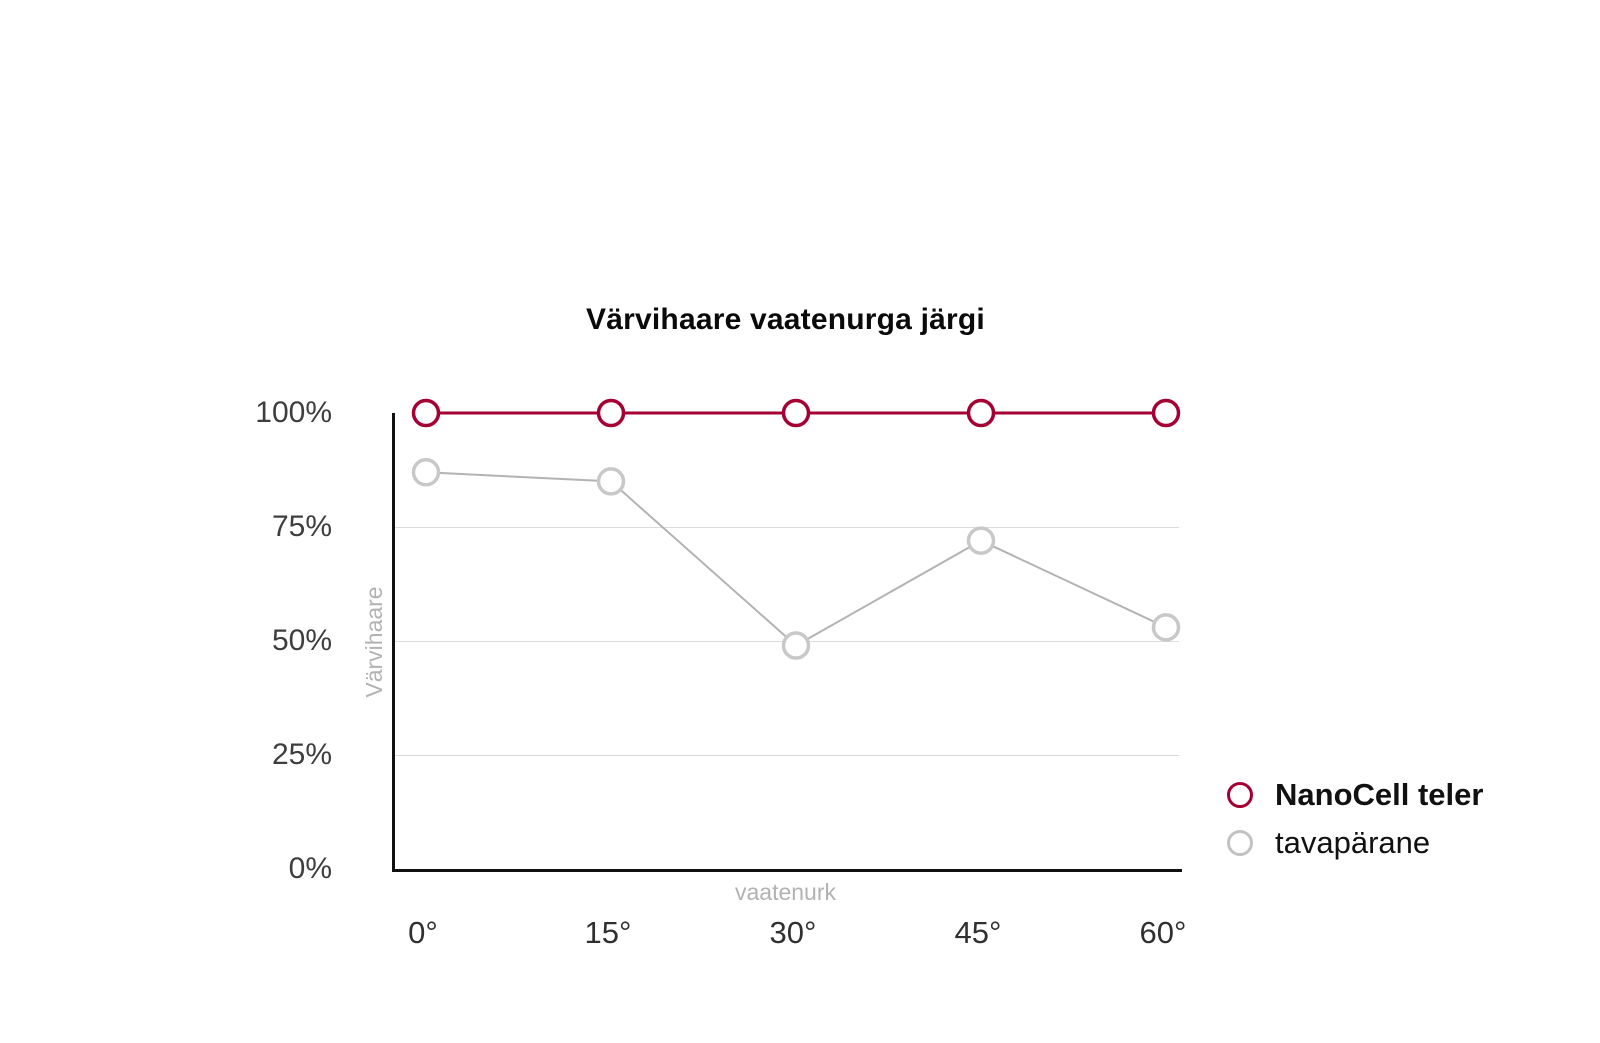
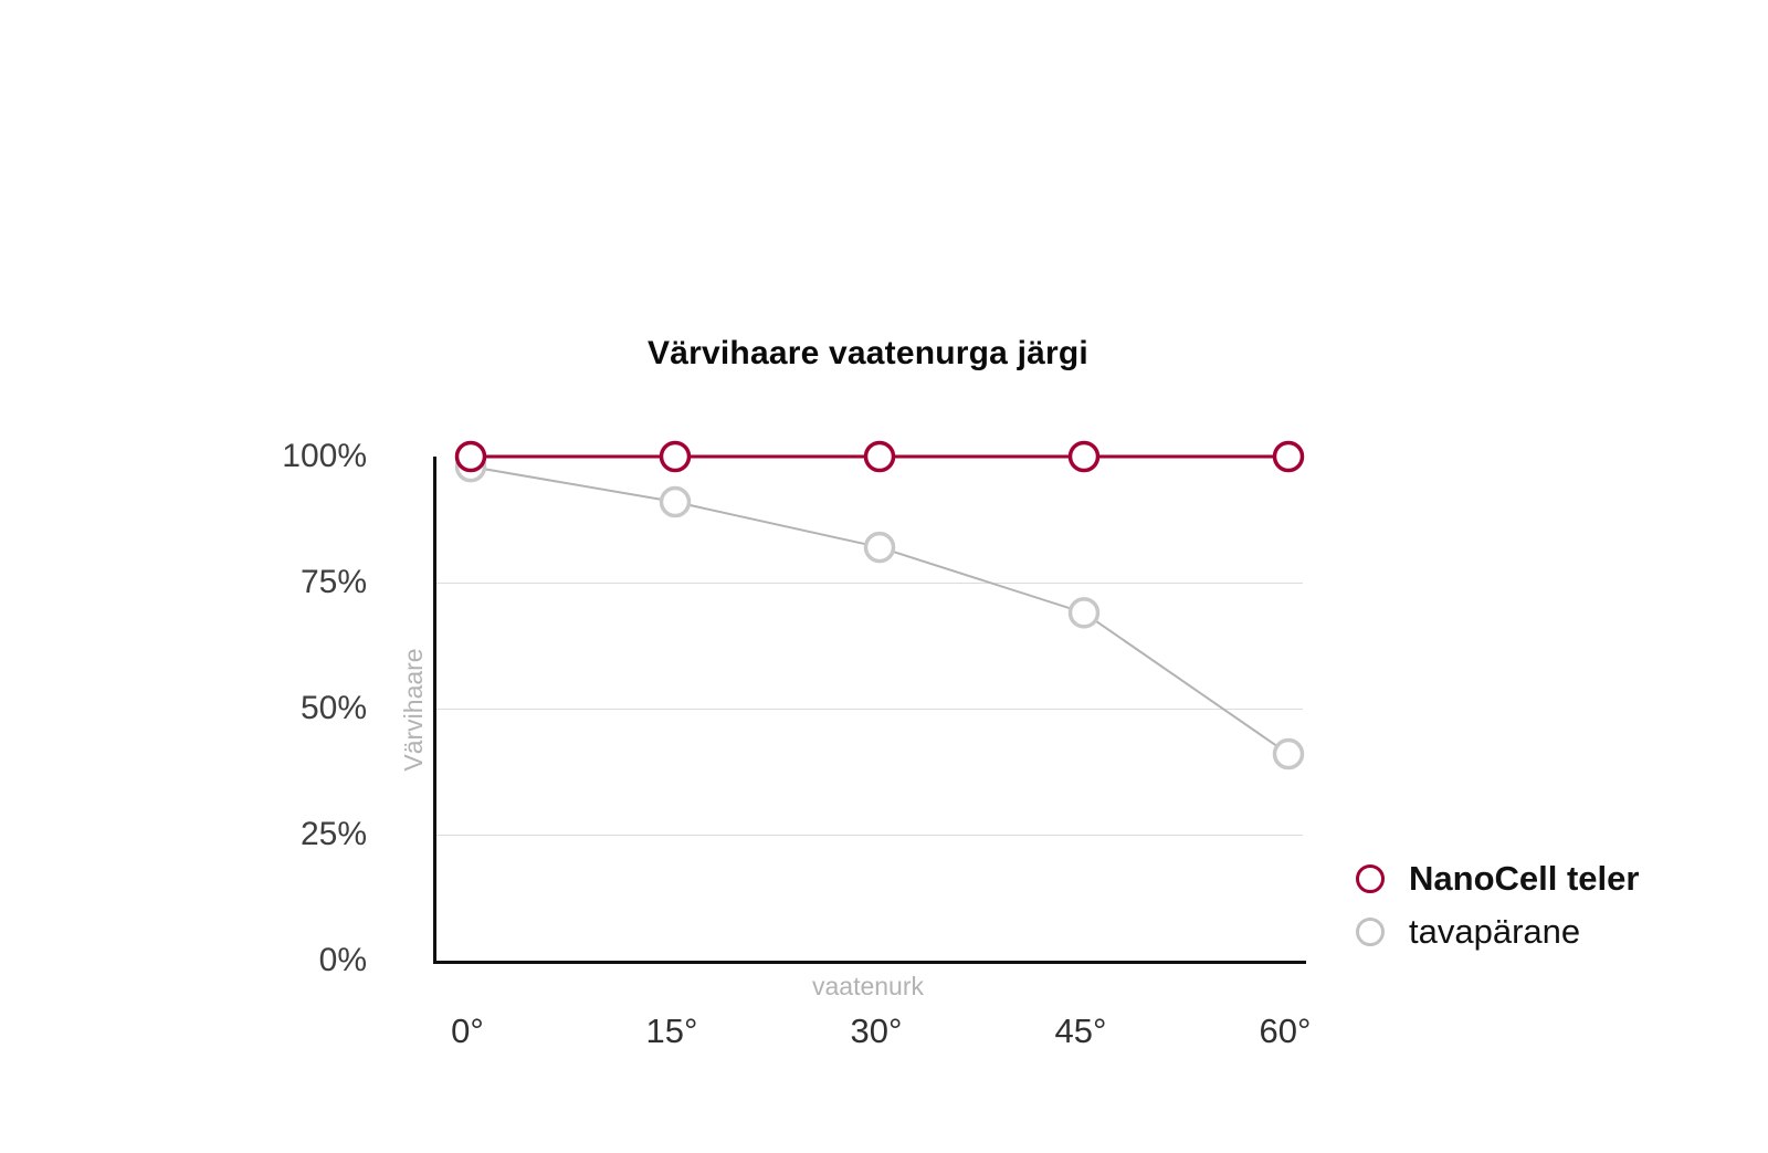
tavapärane/0°: 87% -> 98%
tavapärane/15°: 85% -> 91%
tavapärane/30°: 49% -> 82%
tavapärane/45°: 72% -> 69%
tavapärane/60°: 53% -> 41%
